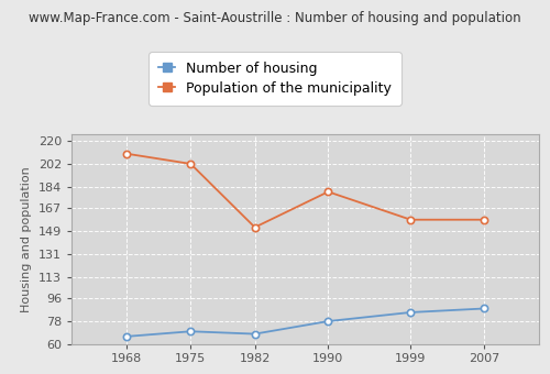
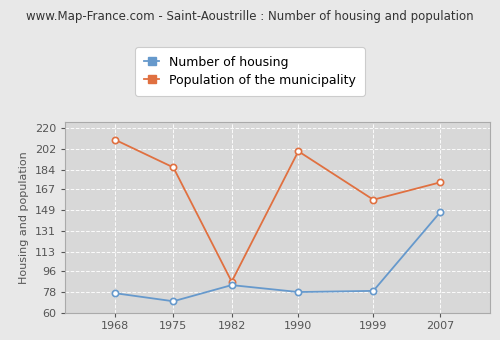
Number of housing/1968: 66 -> 77
Population of the municipality/1975: 202 -> 186
Number of housing/1982: 68 -> 84
Population of the municipality/1982: 152 -> 87
Population of the municipality/1990: 180 -> 200
Number of housing/1999: 85 -> 79
Number of housing/2007: 88 -> 147
Population of the municipality/2007: 158 -> 173
